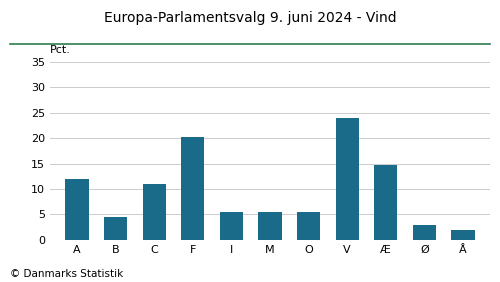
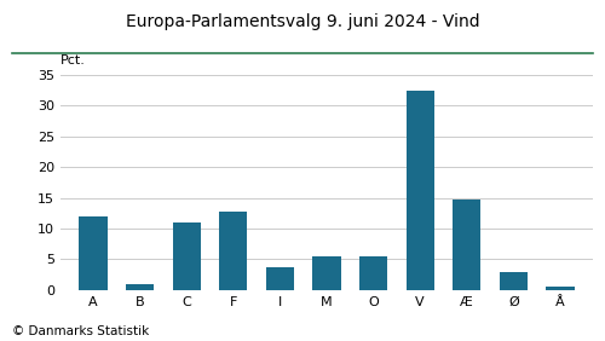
B: 4.4 -> 1.0
F: 20.2 -> 12.7
I: 5.4 -> 3.6
V: 24.0 -> 32.5
Å: 2.0 -> 0.5
